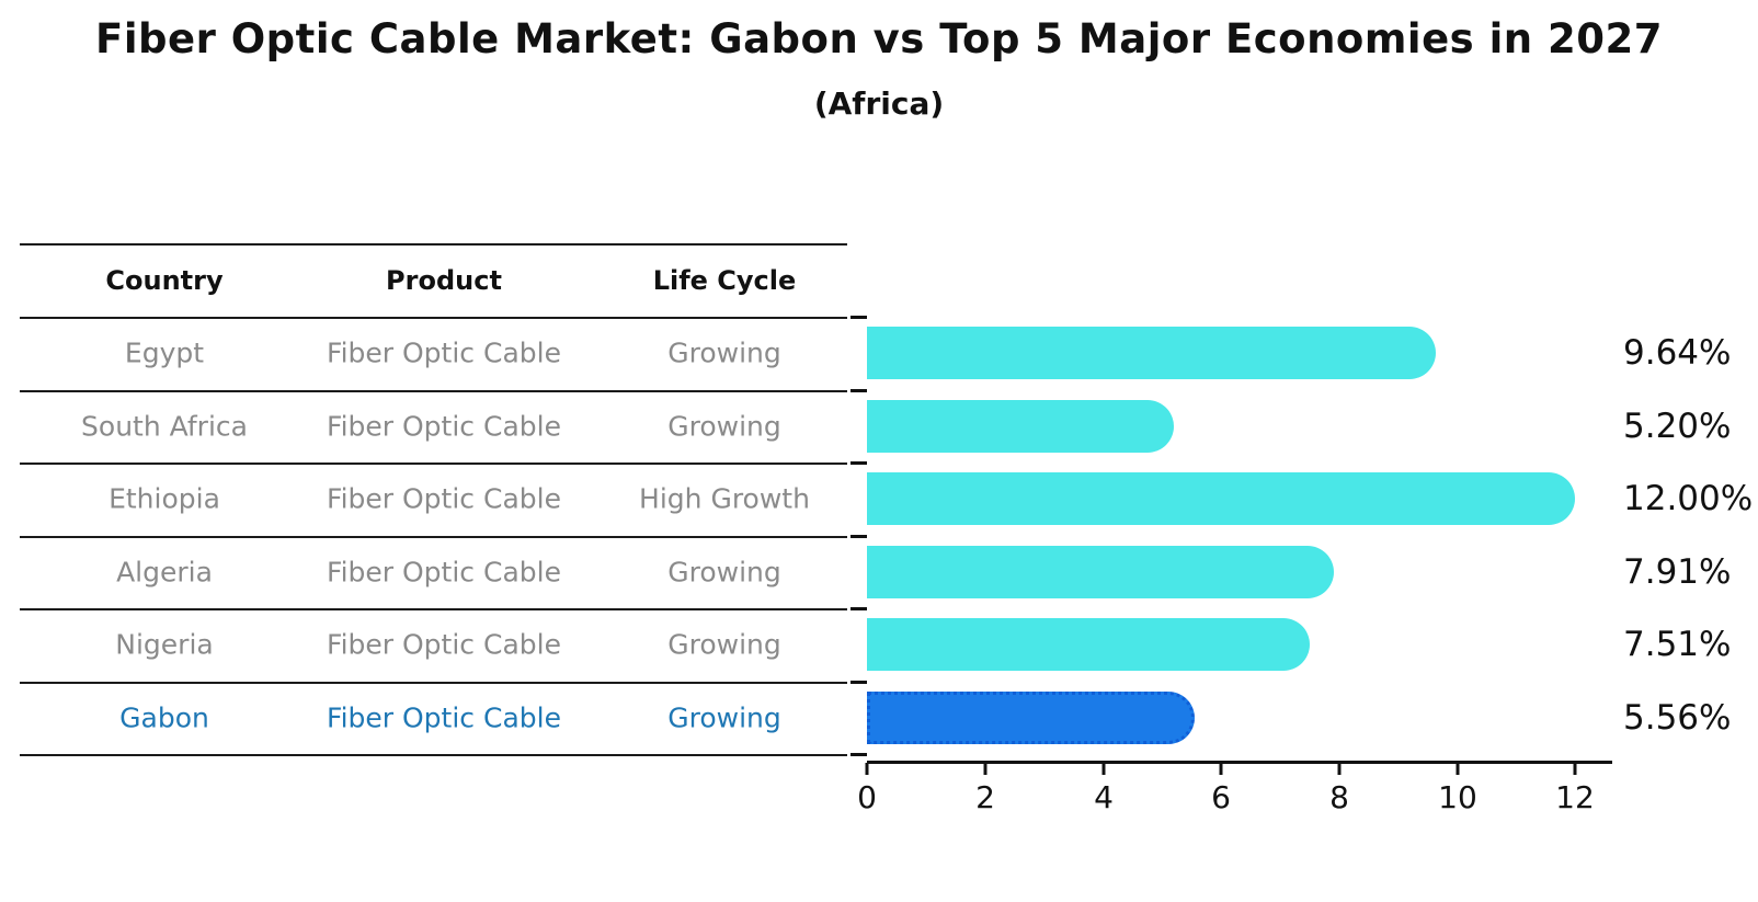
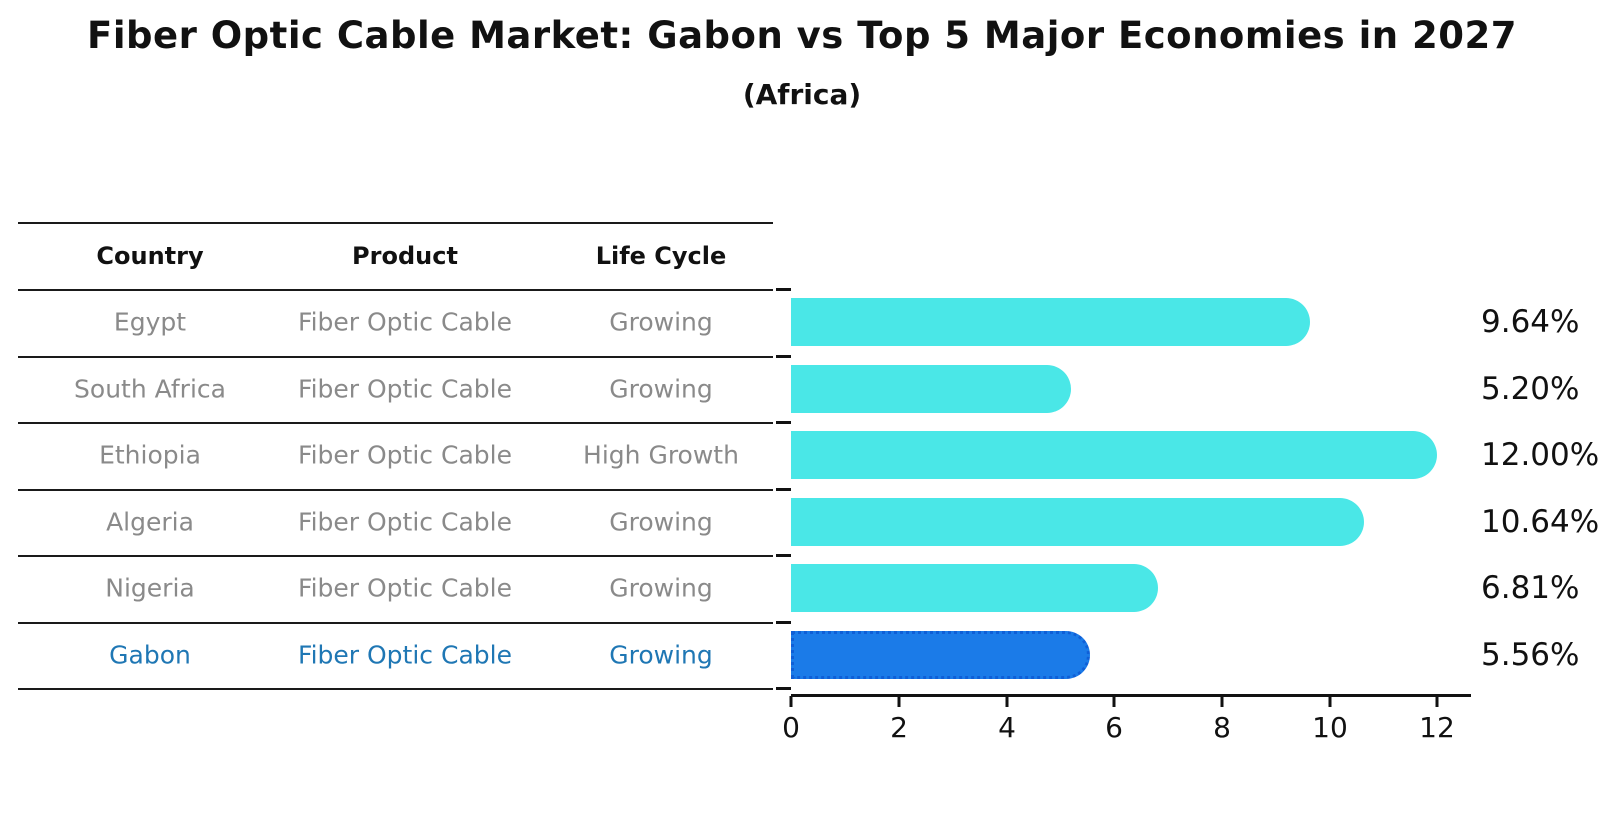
Algeria: 7.91% -> 10.64%
Nigeria: 7.51% -> 6.81%
